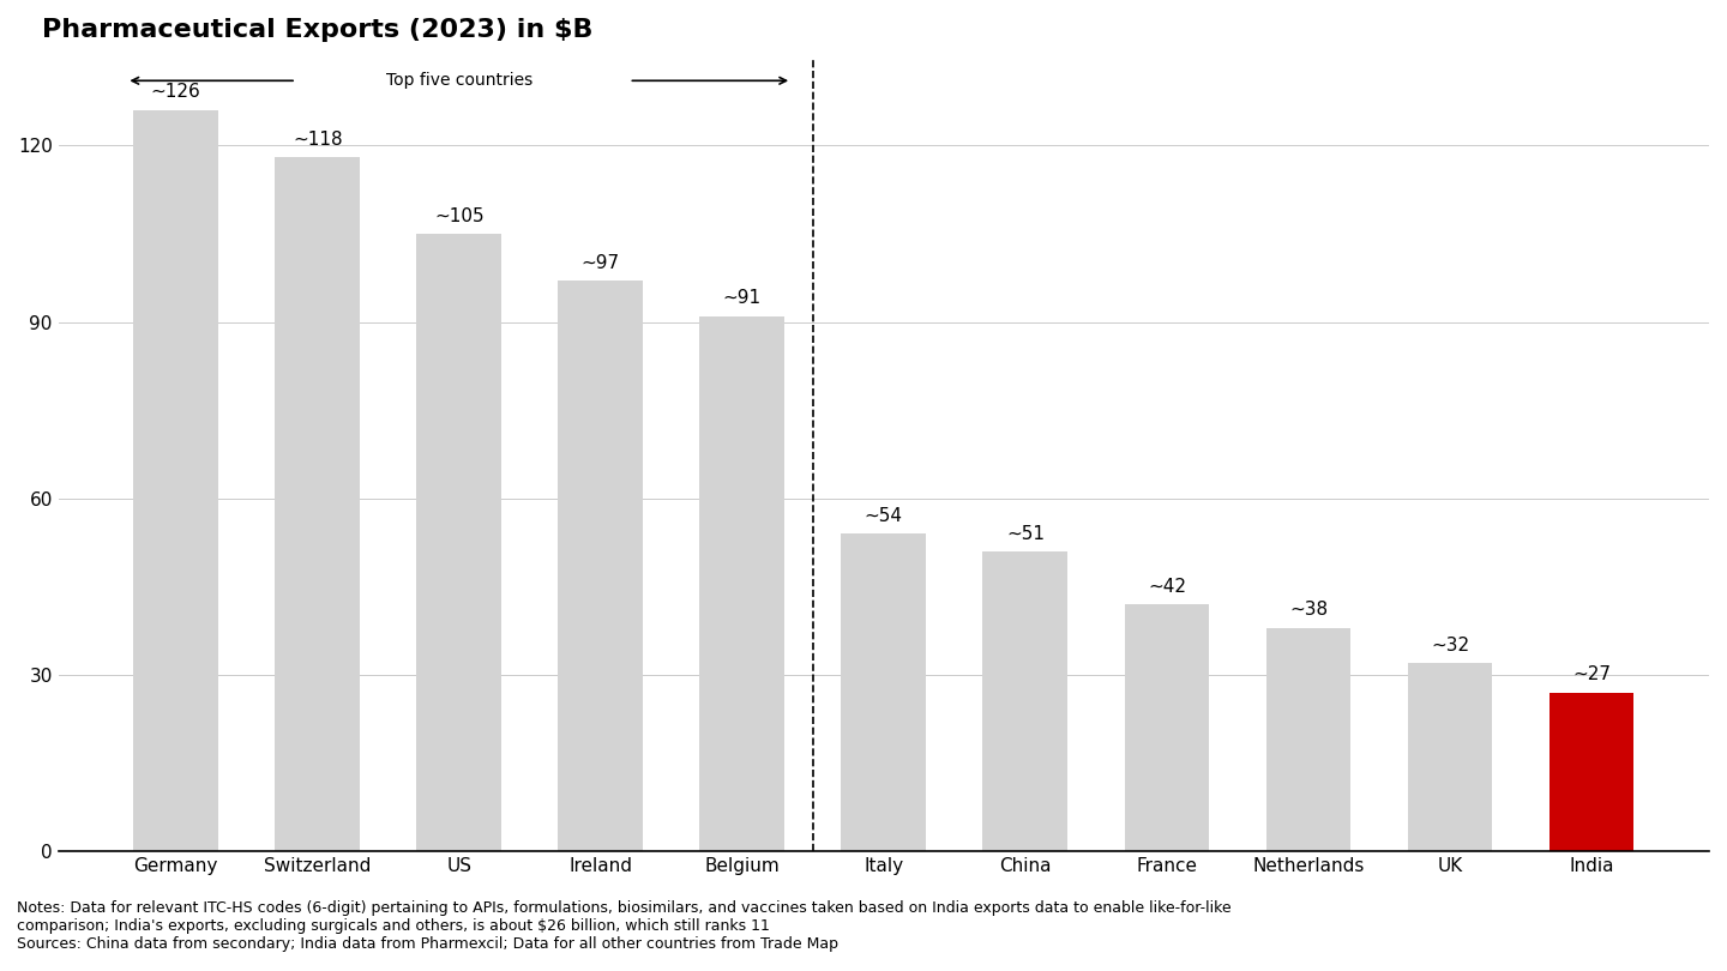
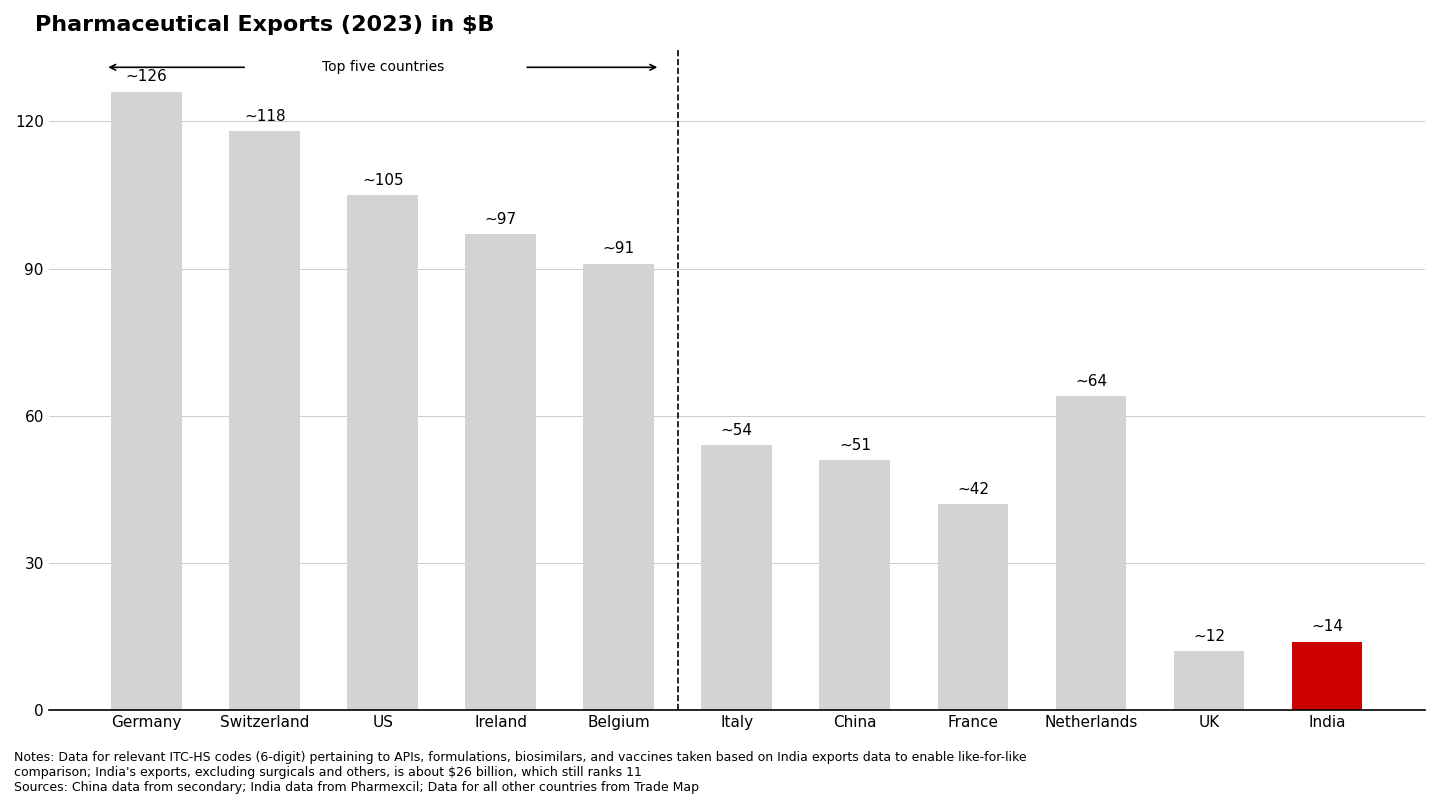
Netherlands: ~38 -> ~64
UK: ~32 -> ~12
India: ~27 -> ~14
